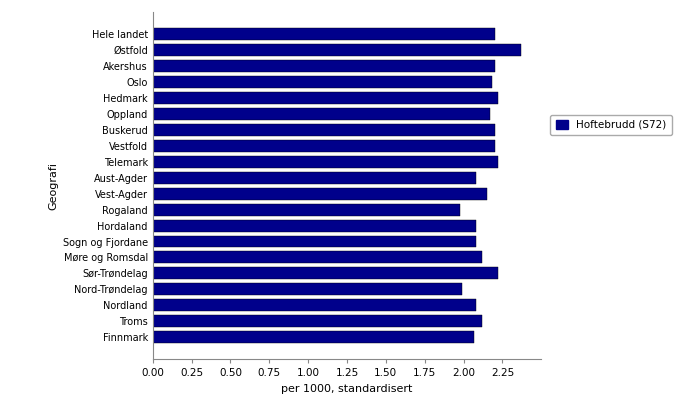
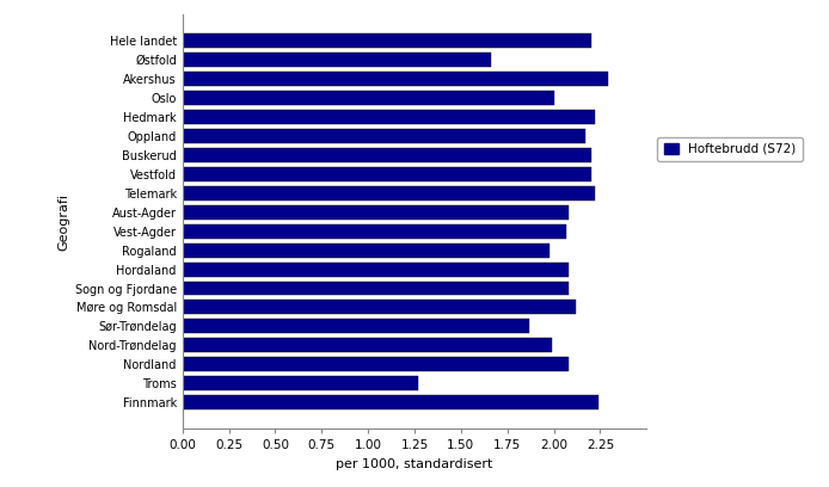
Østfold: 2.37 -> 1.66
Akershus: 2.20 -> 2.29
Oslo: 2.18 -> 2.00
Vest-Agder: 2.15 -> 2.07
Sør-Trøndelag: 2.22 -> 1.87
Troms: 2.12 -> 1.27
Finnmark: 2.07 -> 2.24
